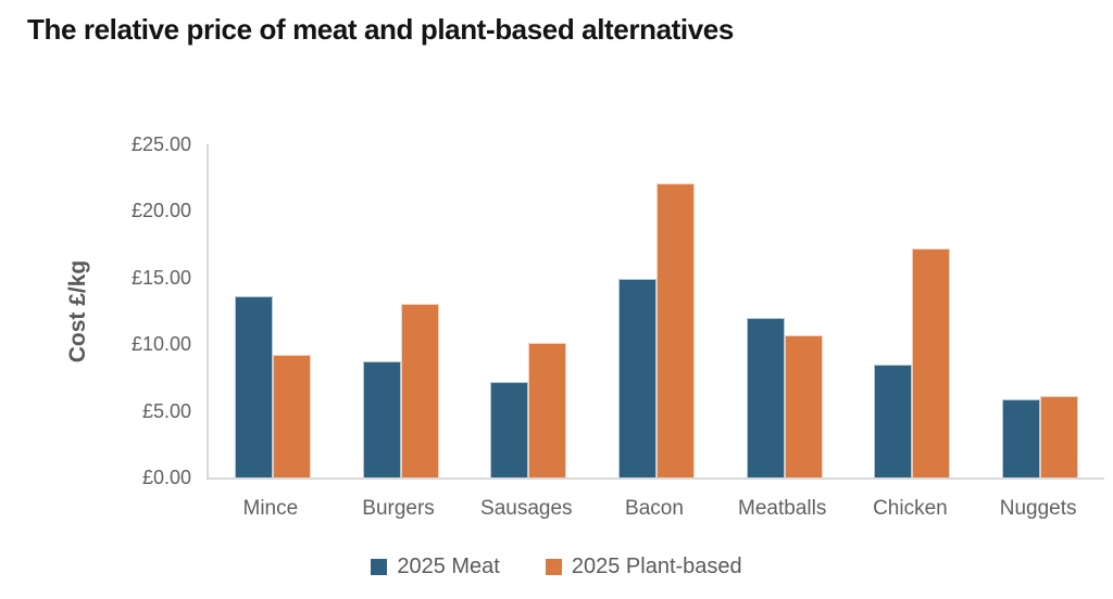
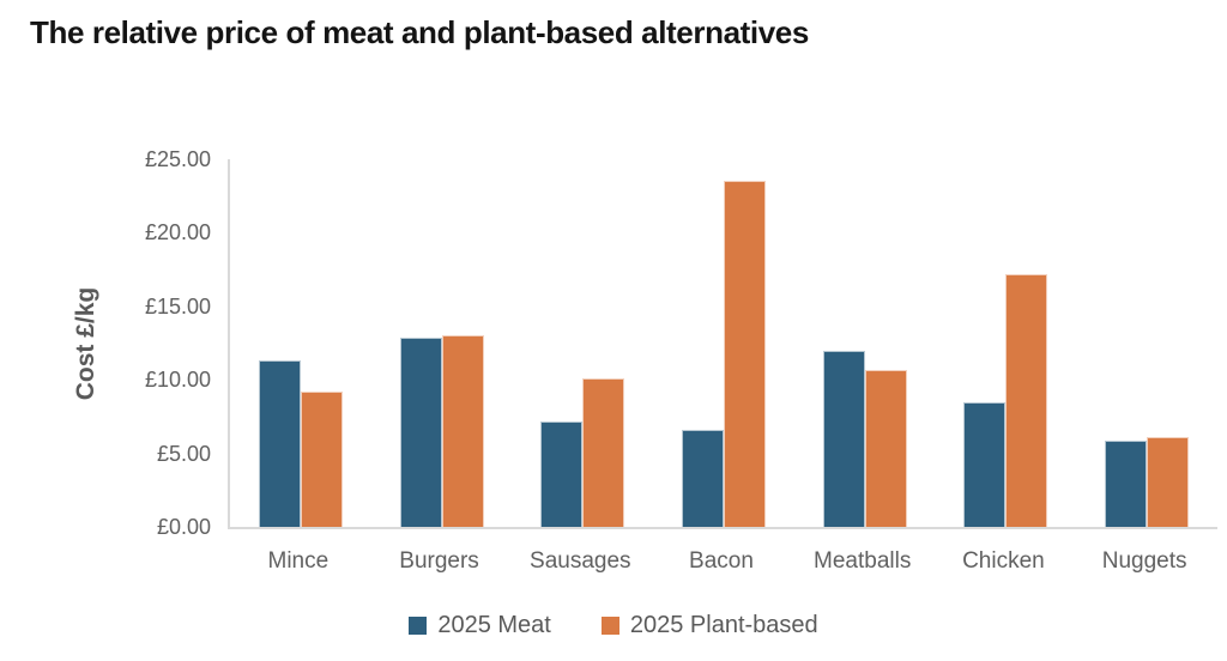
2025 Meat/Mince: £13.6 -> £11.3
2025 Meat/Burgers: £8.7 -> £12.9
2025 Meat/Bacon: £14.9 -> £6.6
2025 Plant-based/Bacon: £22.1 -> £23.5
